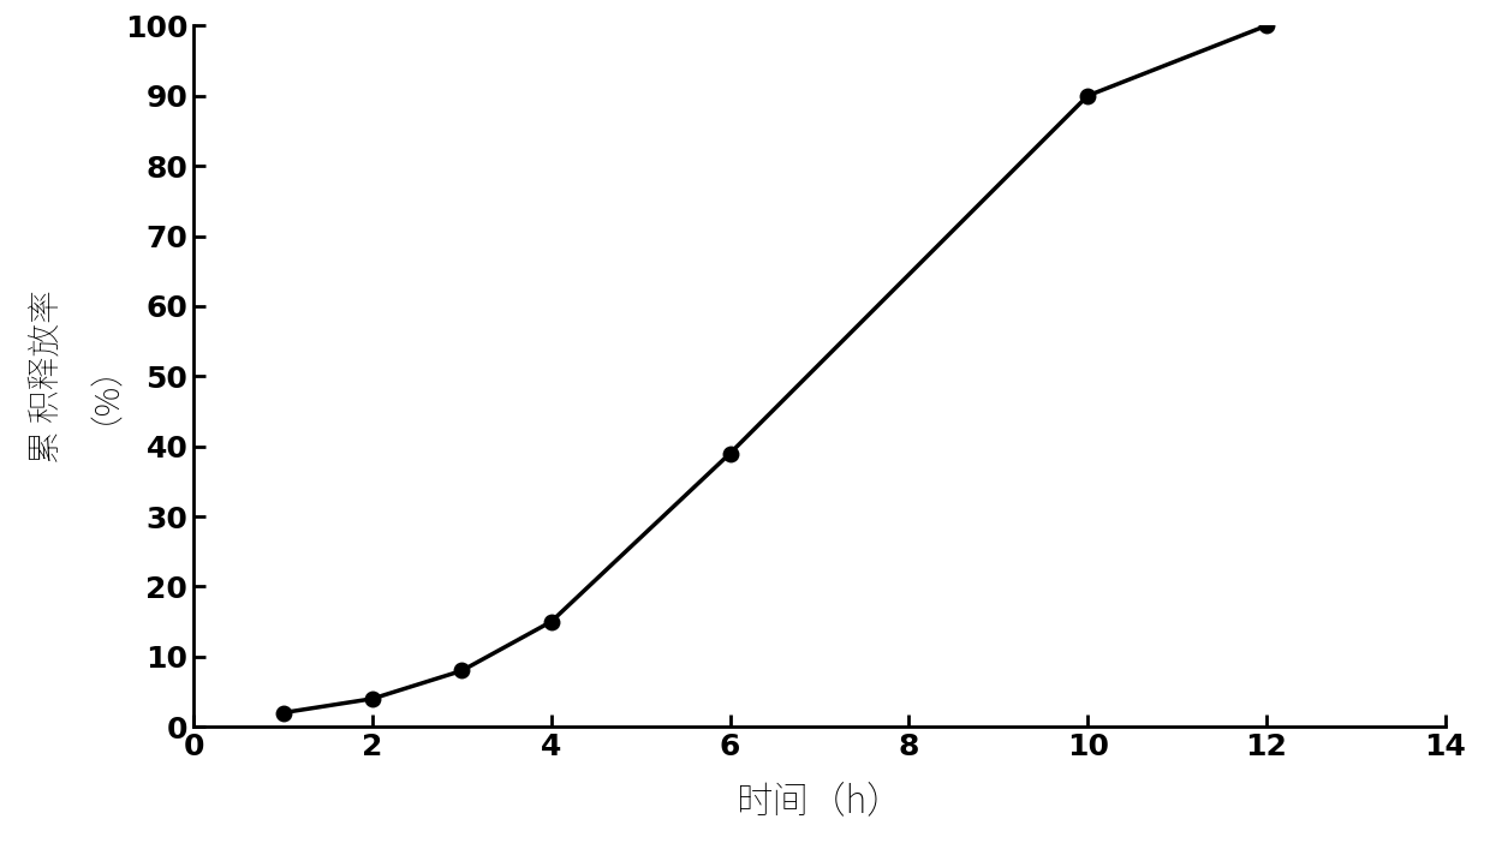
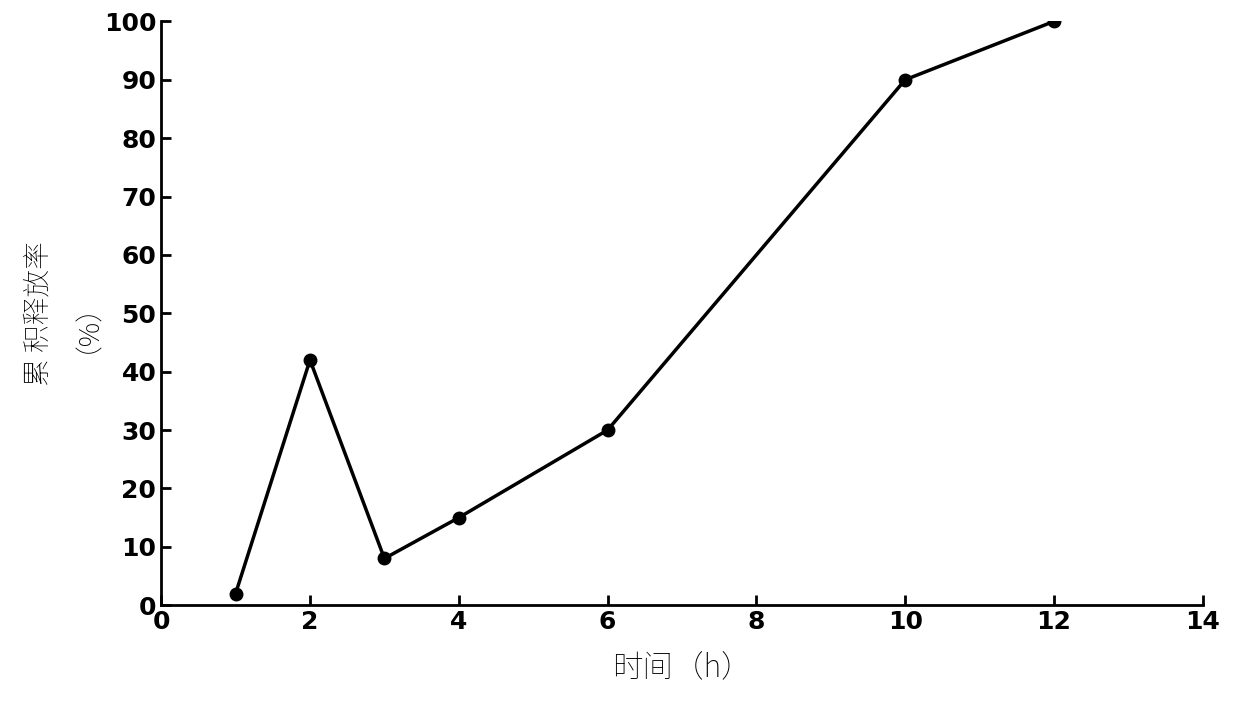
2: 4 -> 42
6: 39 -> 30
